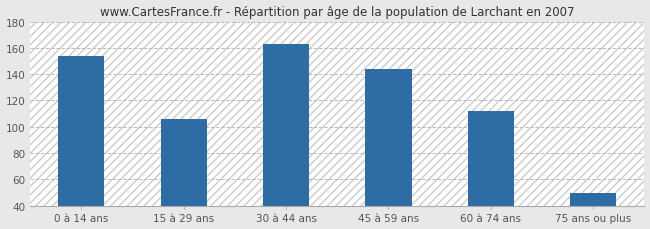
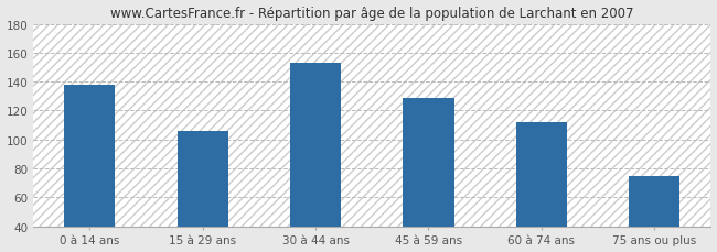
0 à 14 ans: 154 -> 138
30 à 44 ans: 163 -> 153
45 à 59 ans: 144 -> 129
75 ans ou plus: 50 -> 75
